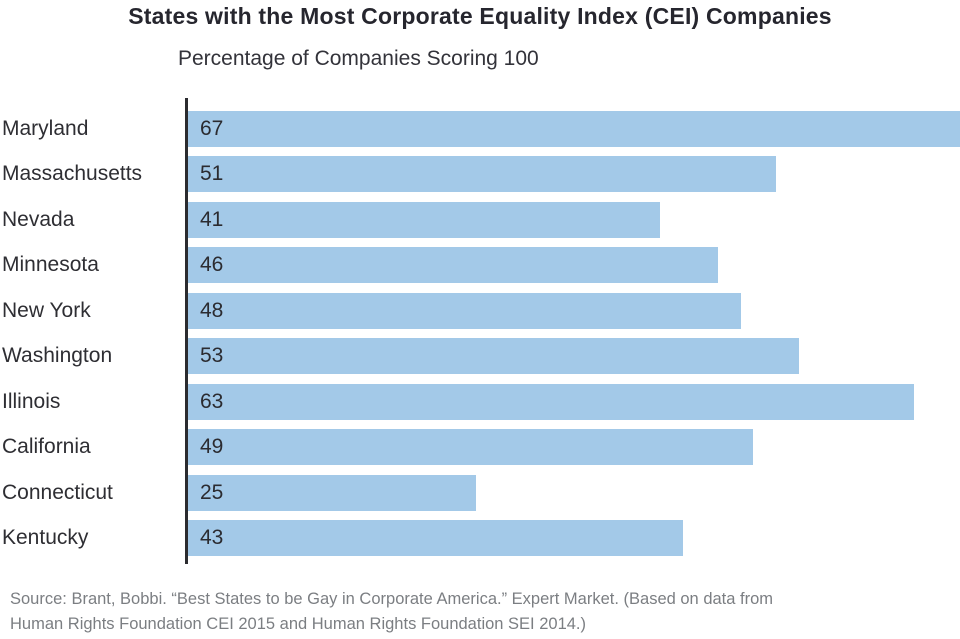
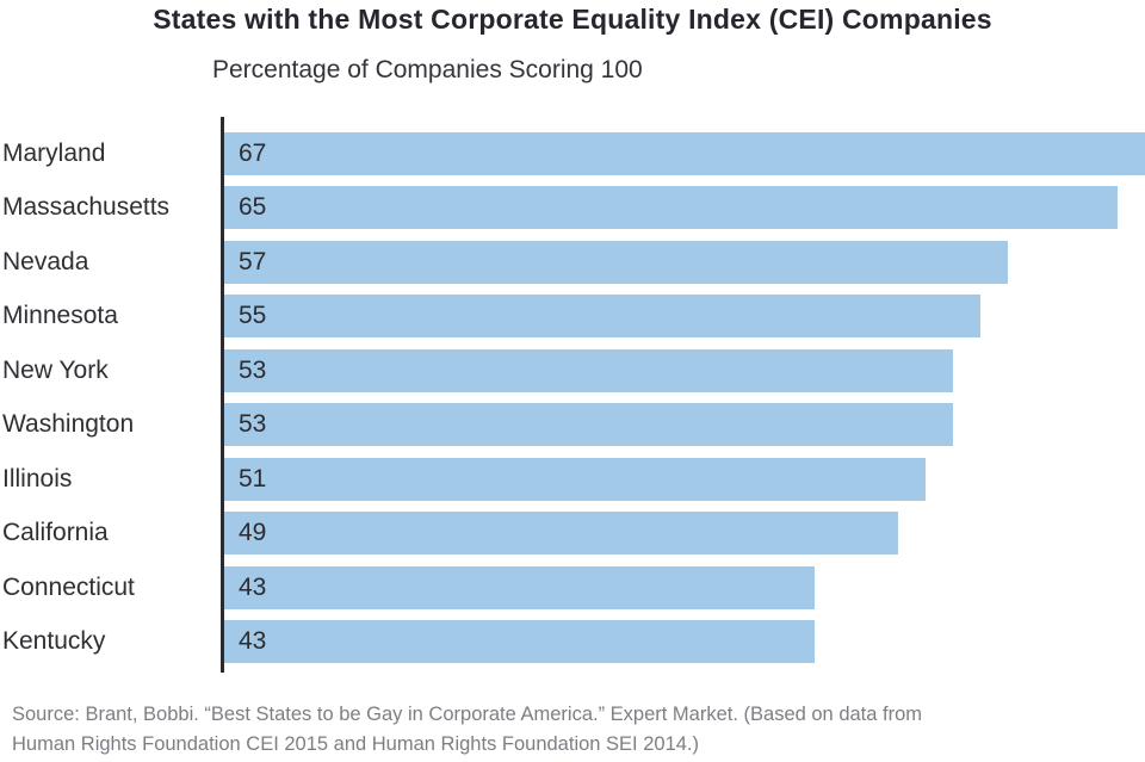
Massachusetts: 51 -> 65
Nevada: 41 -> 57
Minnesota: 46 -> 55
New York: 48 -> 53
Illinois: 63 -> 51
Connecticut: 25 -> 43
